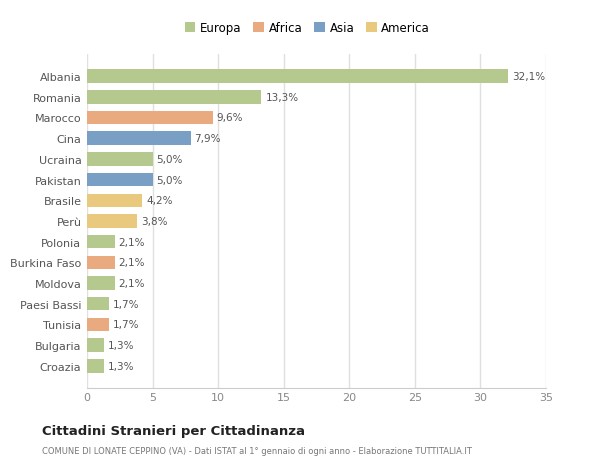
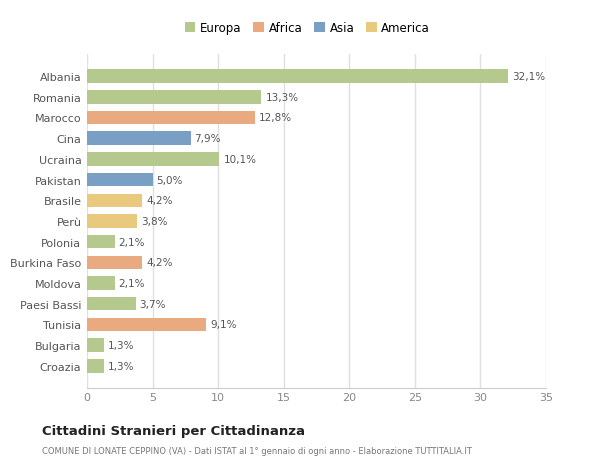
Marocco: 9,6% -> 12,8%
Ucraina: 5,0% -> 10,1%
Burkina Faso: 2,1% -> 4,2%
Paesi Bassi: 1,7% -> 3,7%
Tunisia: 1,7% -> 9,1%
